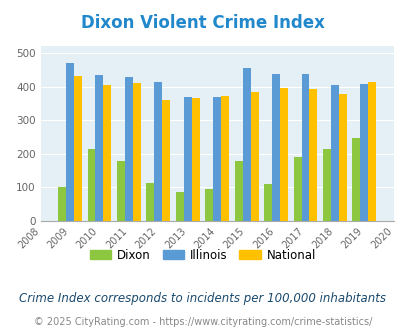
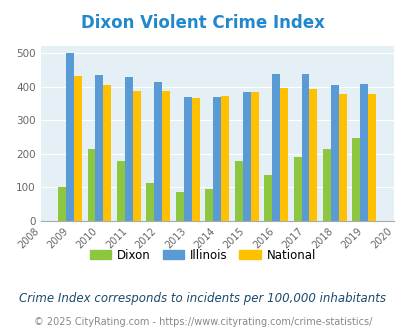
Illinois/2009: 470 -> 499
National/2011: 410 -> 387
National/2012: 360 -> 387
Illinois/2015: 455 -> 383
Dixon/2016: 110 -> 136
National/2019: 415 -> 379
